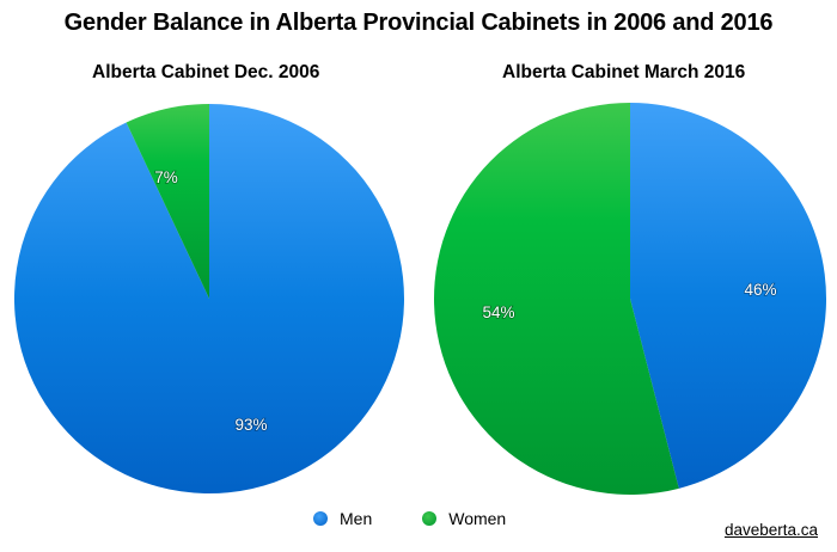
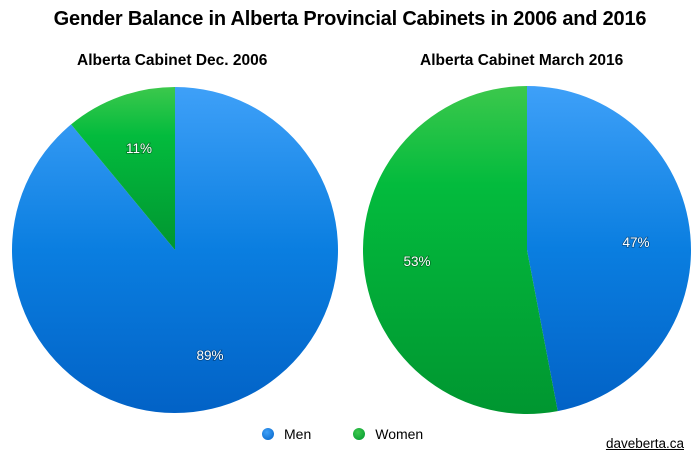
Alberta Cabinet Dec. 2006/Men: 93% -> 89%
Alberta Cabinet Dec. 2006/Women: 7% -> 11%
Alberta Cabinet March 2016/Men: 46% -> 47%
Alberta Cabinet March 2016/Women: 54% -> 53%
